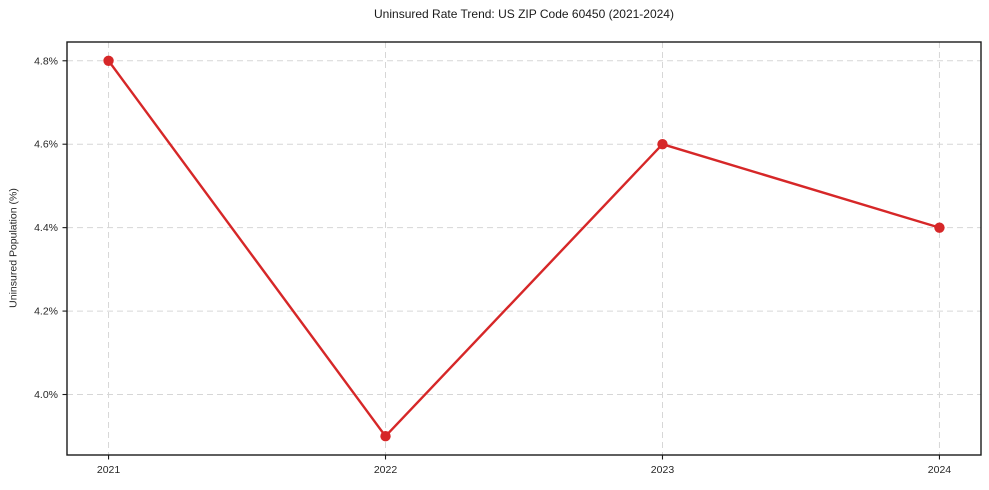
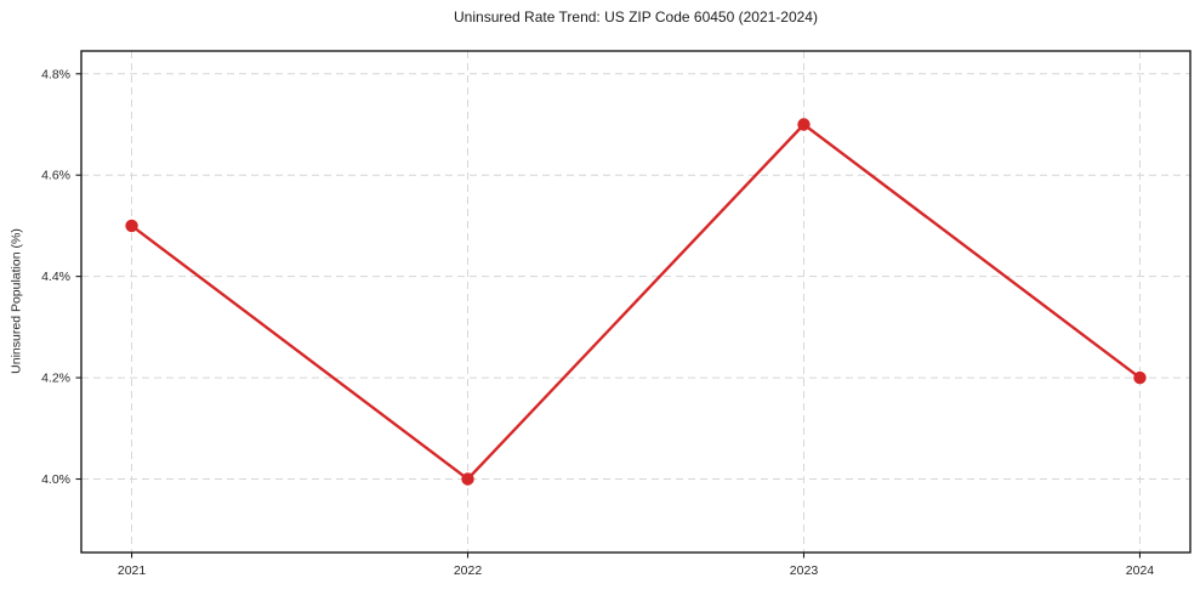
2021: 4.8% -> 4.5%
2022: 3.9% -> 4.0%
2023: 4.6% -> 4.7%
2024: 4.4% -> 4.2%
